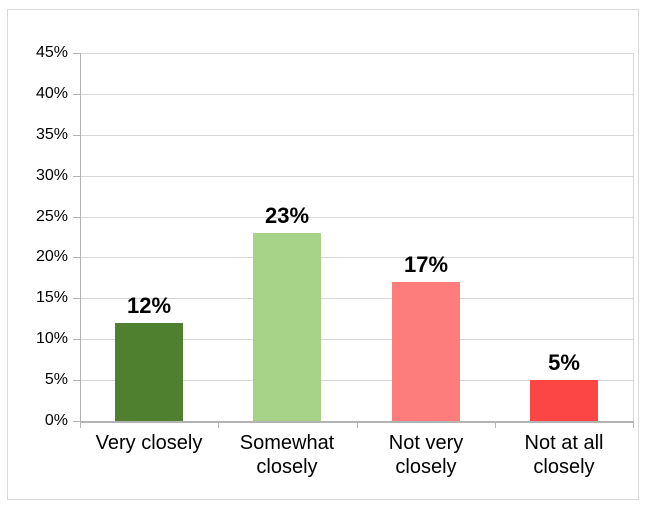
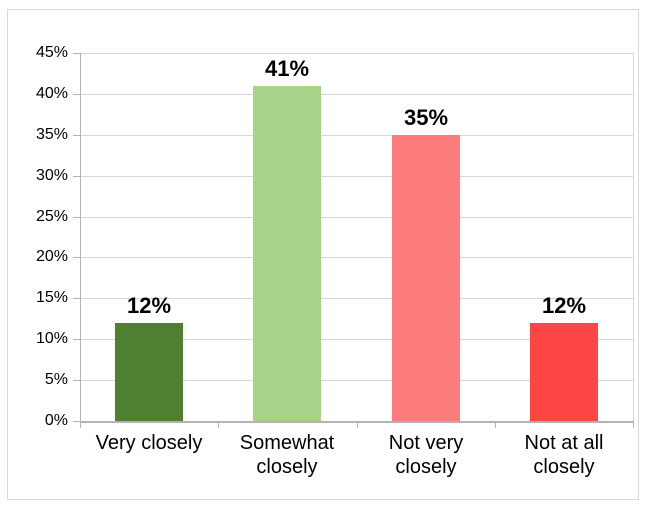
Somewhat closely: 23% -> 41%
Not very closely: 17% -> 35%
Not at all closely: 5% -> 12%
